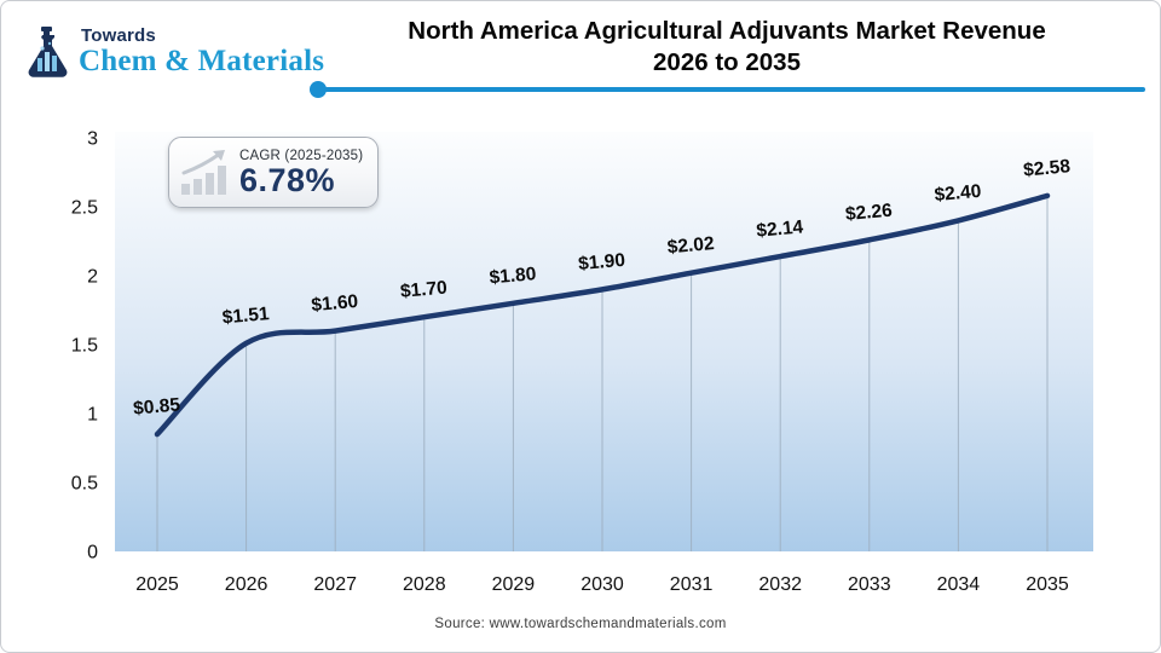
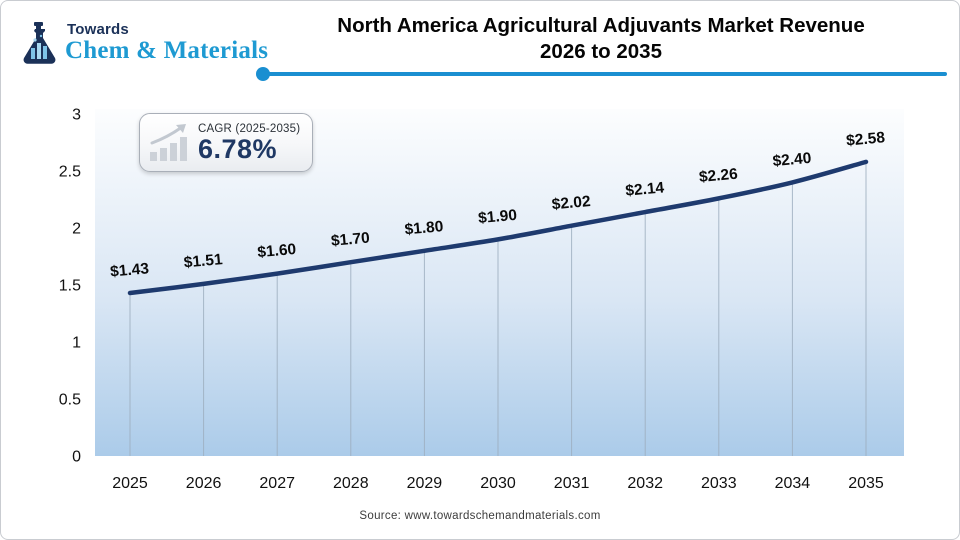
2025: $0.85 -> $1.43
